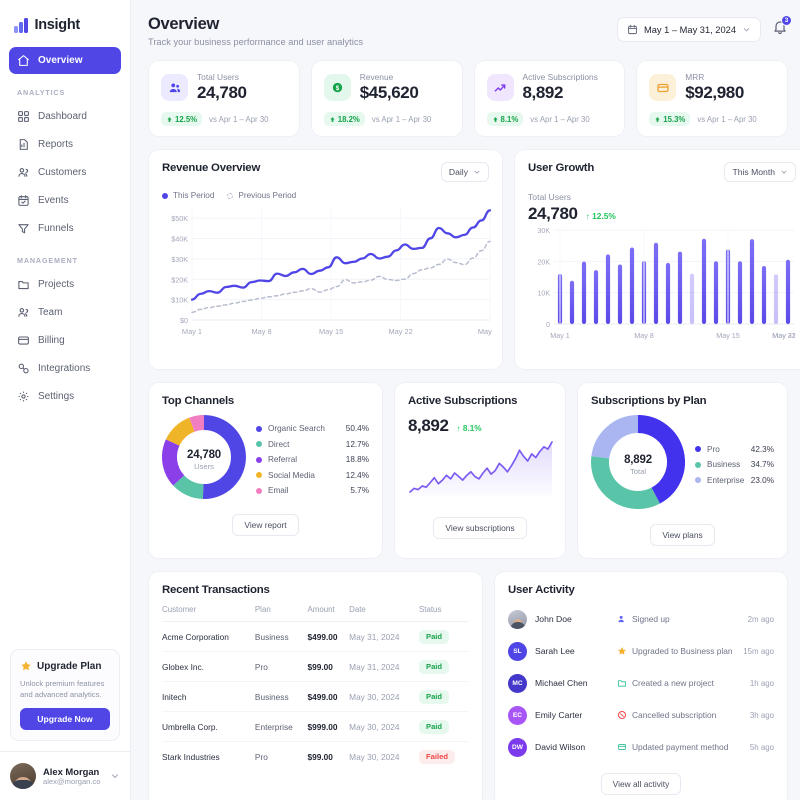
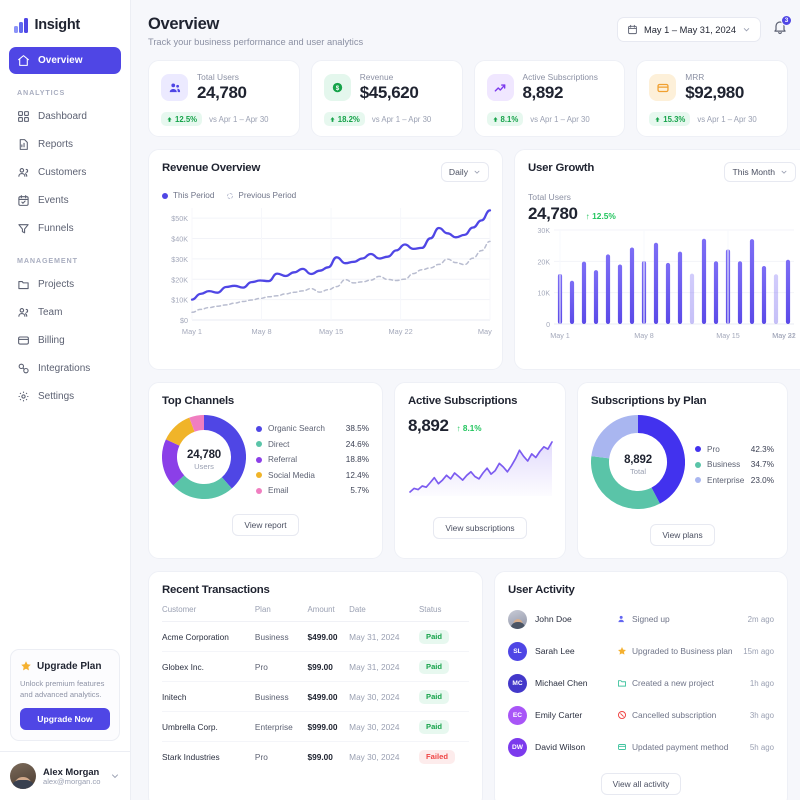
Top Channels/Organic Search: 50.4% -> 38.5%
Top Channels/Direct: 12.7% -> 24.6%
